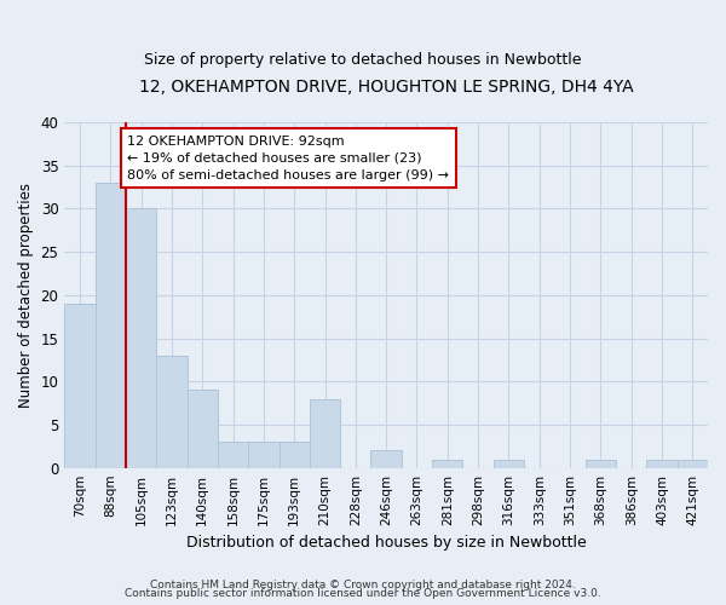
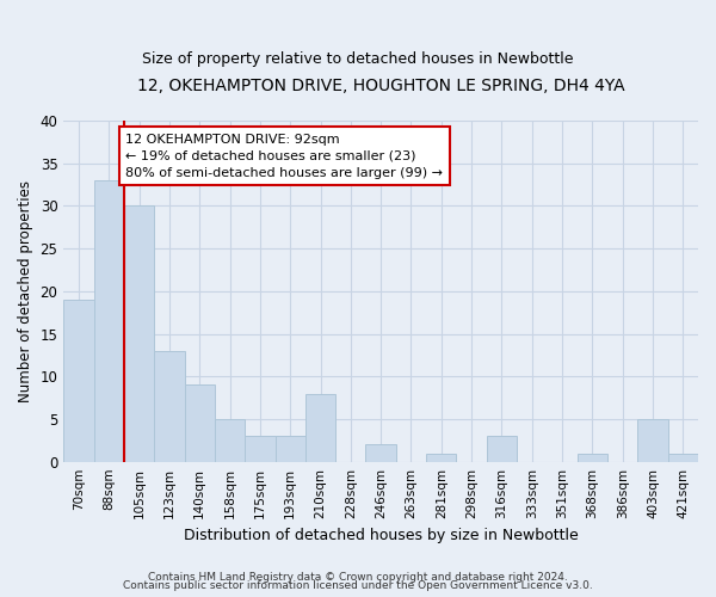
158sqm: 3 -> 5
316sqm: 1 -> 3
403sqm: 1 -> 5
